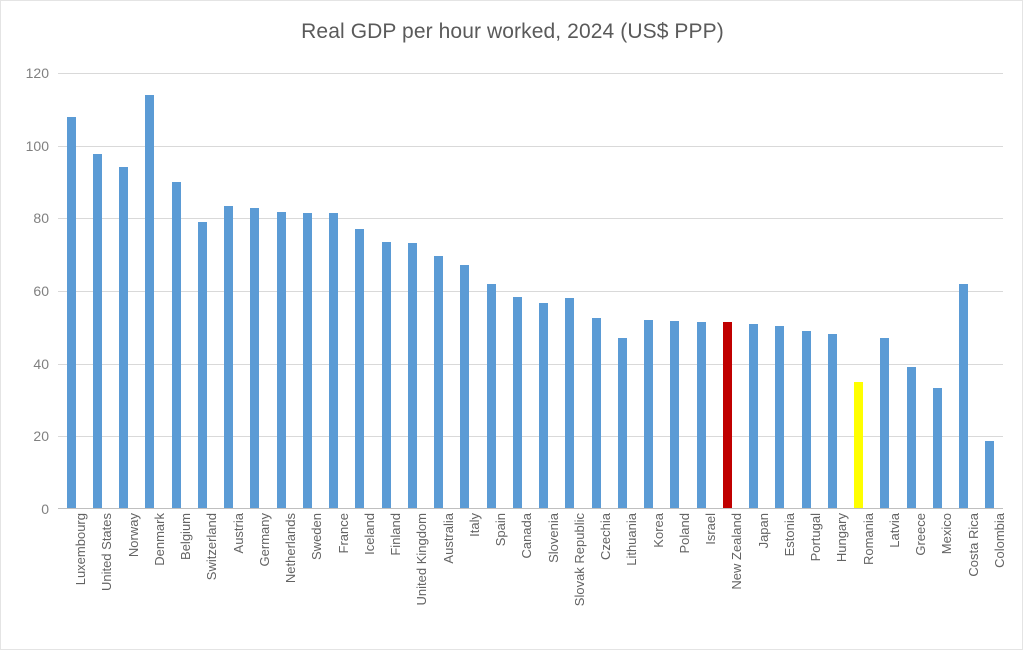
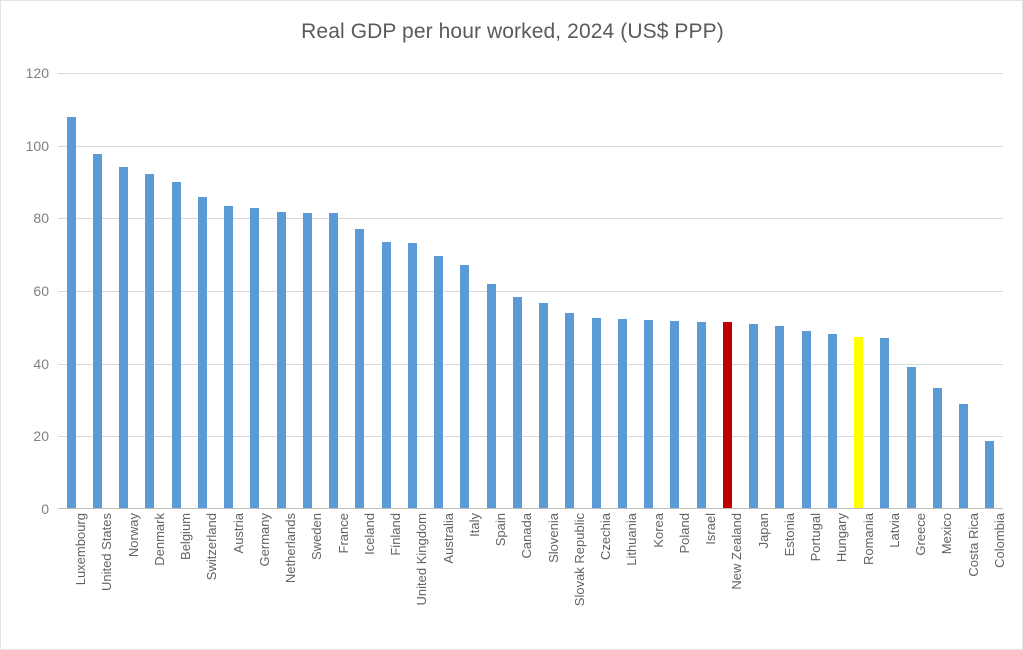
Denmark: 114 -> 92
Switzerland: 79 -> 86
Slovak Republic: 58 -> 54
Lithuania: 47 -> 52
Romania: 35 -> 47
Costa Rica: 62 -> 29
